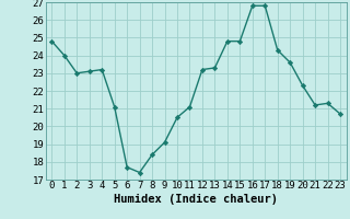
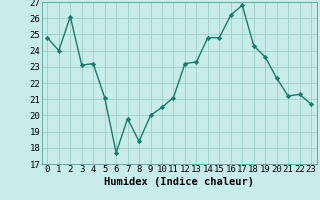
2: 23.0 -> 26.1
7: 17.4 -> 19.8
9: 19.1 -> 20.0
16: 26.8 -> 26.2
